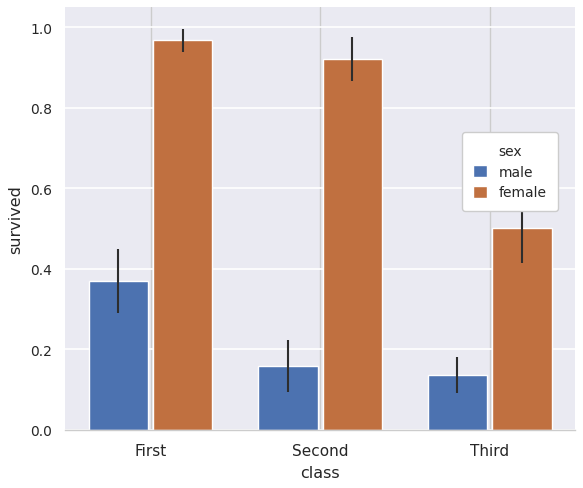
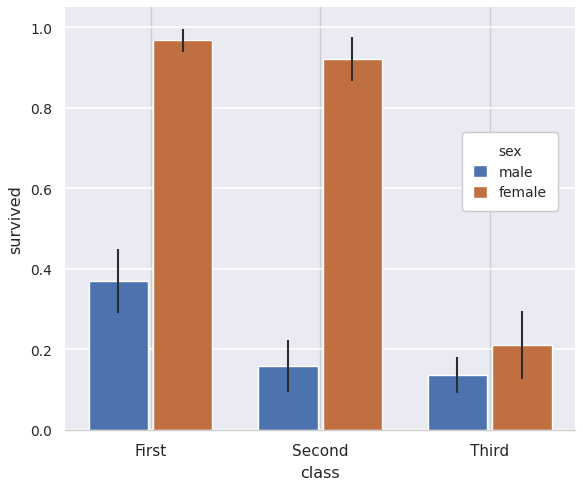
female/Third: 0.500 -> 0.210
